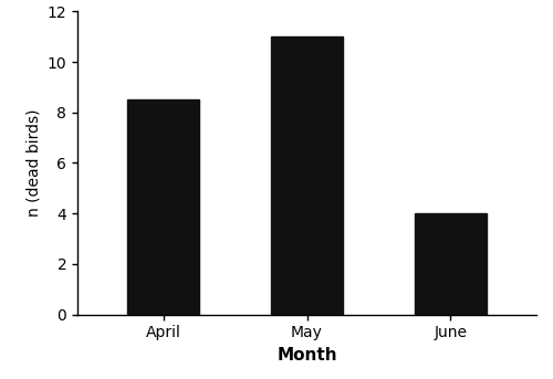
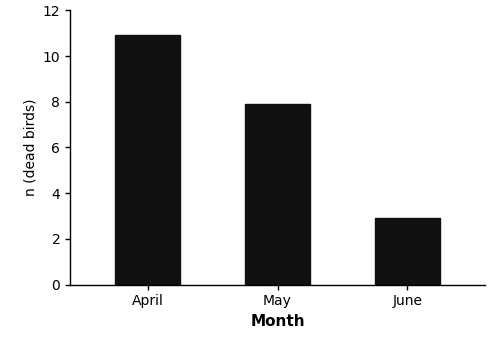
April: 8.5 -> 10.9
May: 11.0 -> 7.9
June: 4.0 -> 2.9
